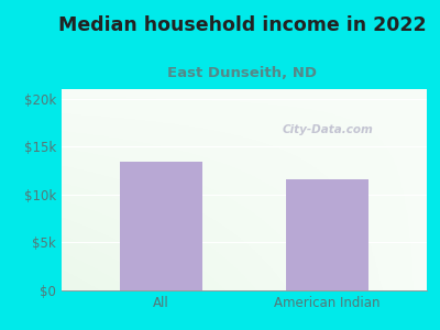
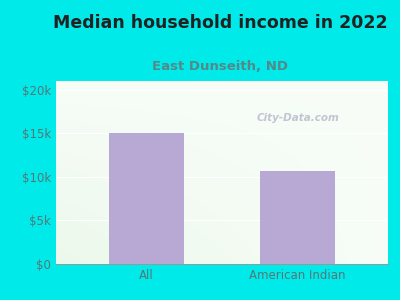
All: $13.4k -> $15.0k
American Indian: $11.6k -> $10.7k
